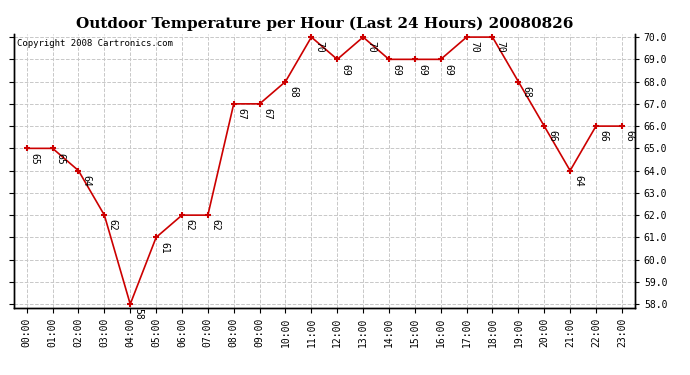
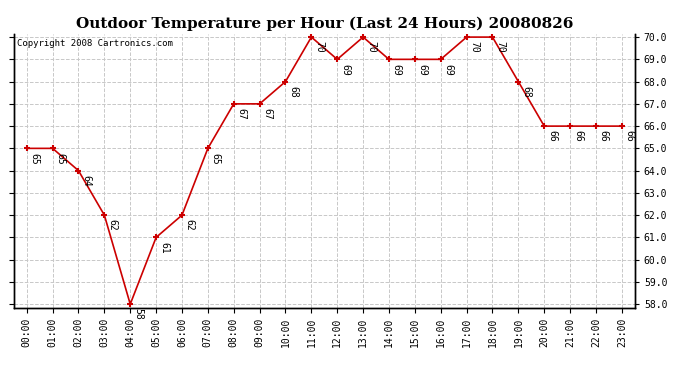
07:00: 62 -> 65
21:00: 64 -> 66
